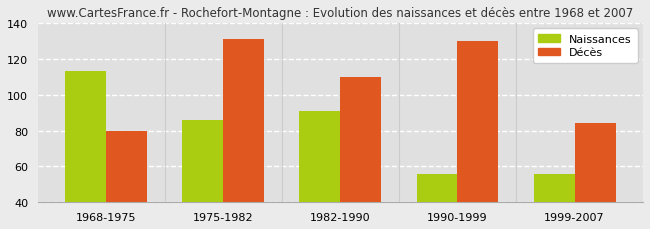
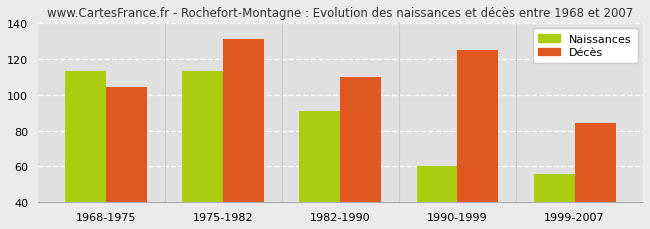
Décès/1968-1975: 80 -> 104
Naissances/1975-1982: 86 -> 113
Naissances/1990-1999: 56 -> 60
Décès/1990-1999: 130 -> 125
